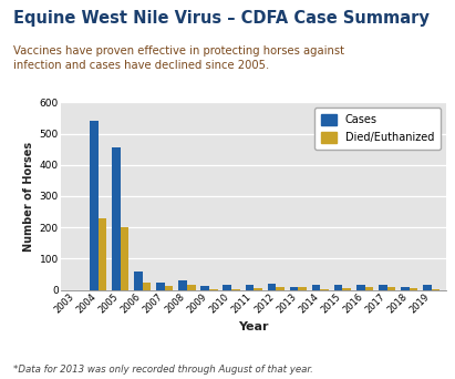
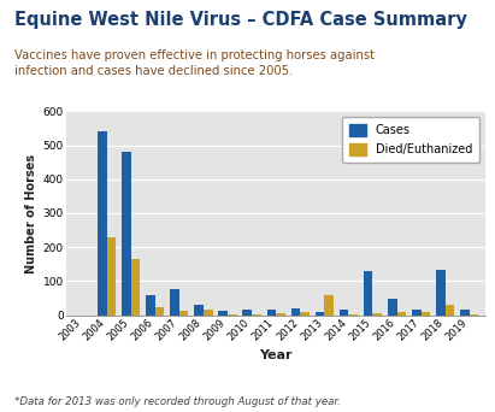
Cases/2005: 457 -> 480
Died/Euthanized/2005: 202 -> 165
Cases/2007: 25 -> 75
Died/Euthanized/2013: 8 -> 60
Cases/2015: 18 -> 130
Cases/2016: 18 -> 50
Cases/2018: 8 -> 135
Died/Euthanized/2018: 6 -> 30
